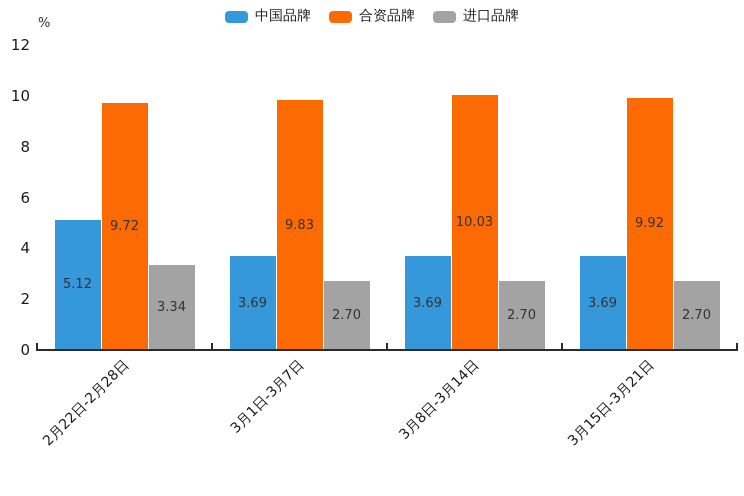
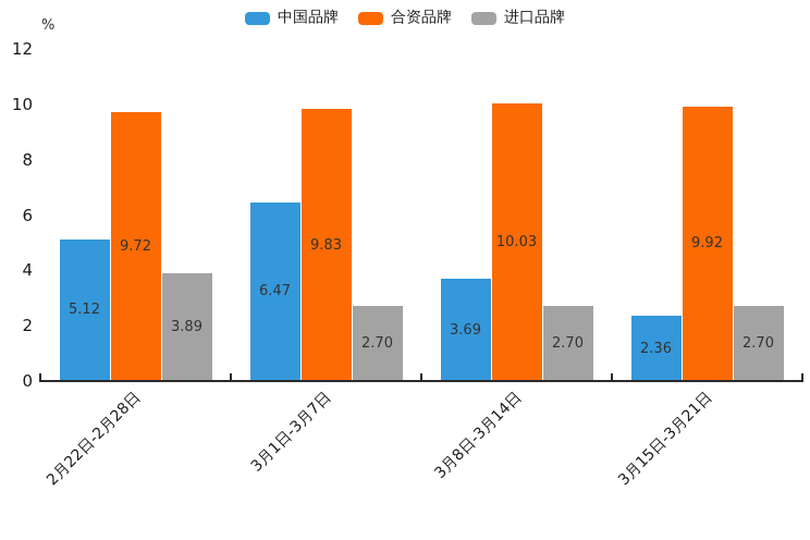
进口品牌/2月22日-2月28日: 3.34 -> 3.89
中国品牌/3月1日-3月7日: 3.69 -> 6.47
中国品牌/3月15日-3月21日: 3.69 -> 2.36
